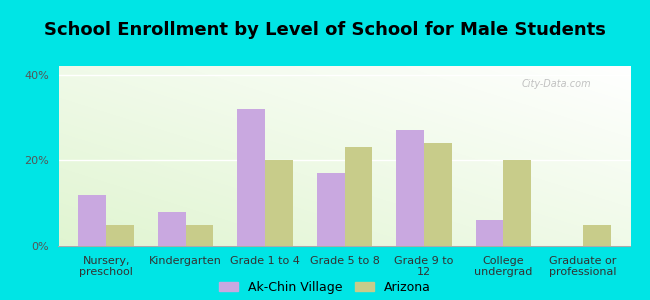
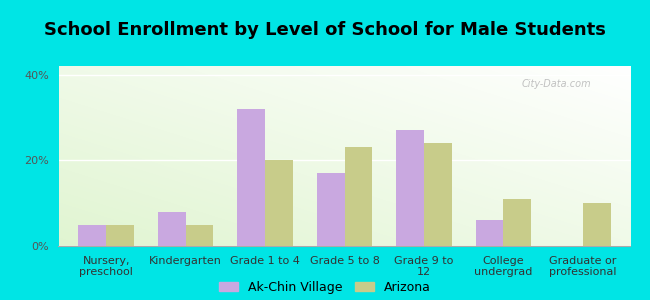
Ak-Chin Village/Nursery, preschool: 12% -> 5%
Arizona/College undergrad: 20% -> 11%
Arizona/Graduate or professional: 5% -> 10%
